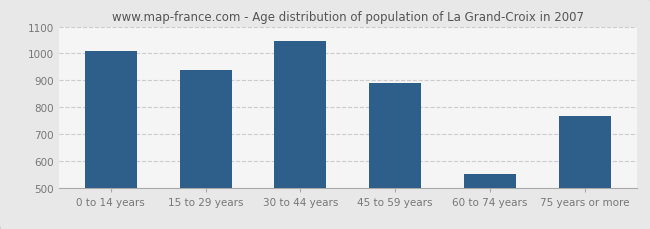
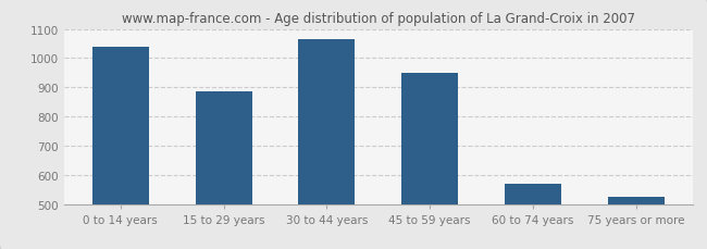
0 to 14 years: 1010 -> 1040
15 to 29 years: 940 -> 885
30 to 44 years: 1045 -> 1065
45 to 59 years: 890 -> 950
60 to 74 years: 550 -> 570
75 years or more: 765 -> 525
